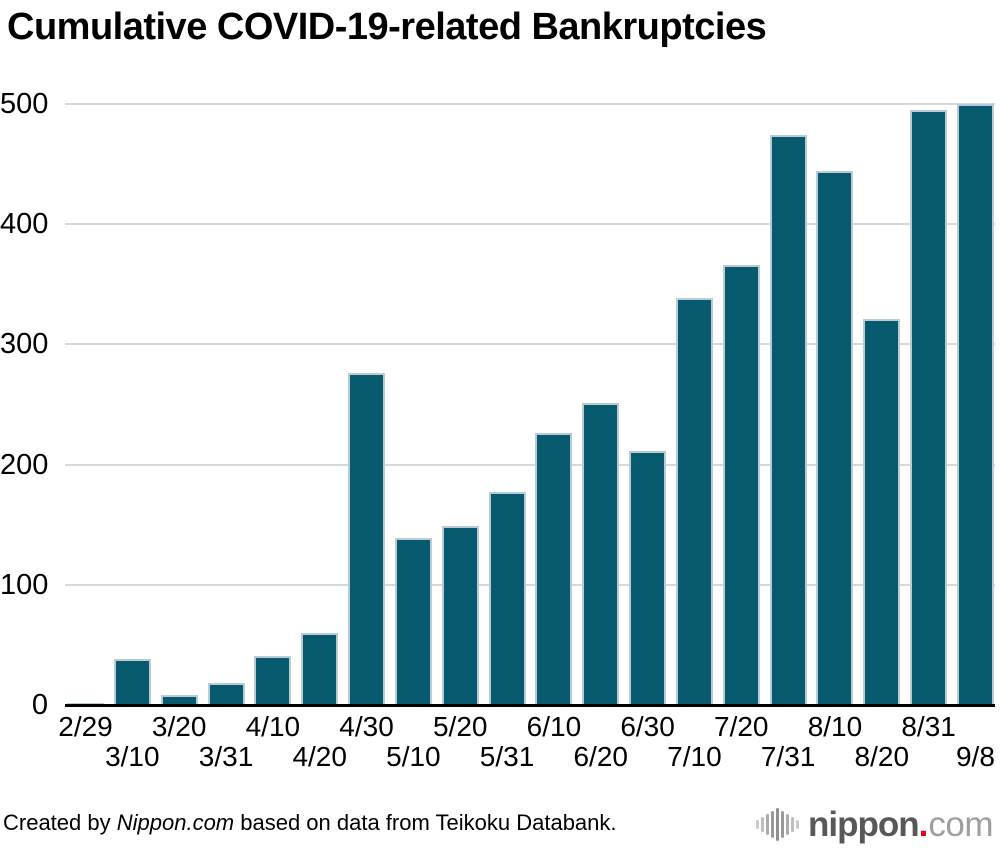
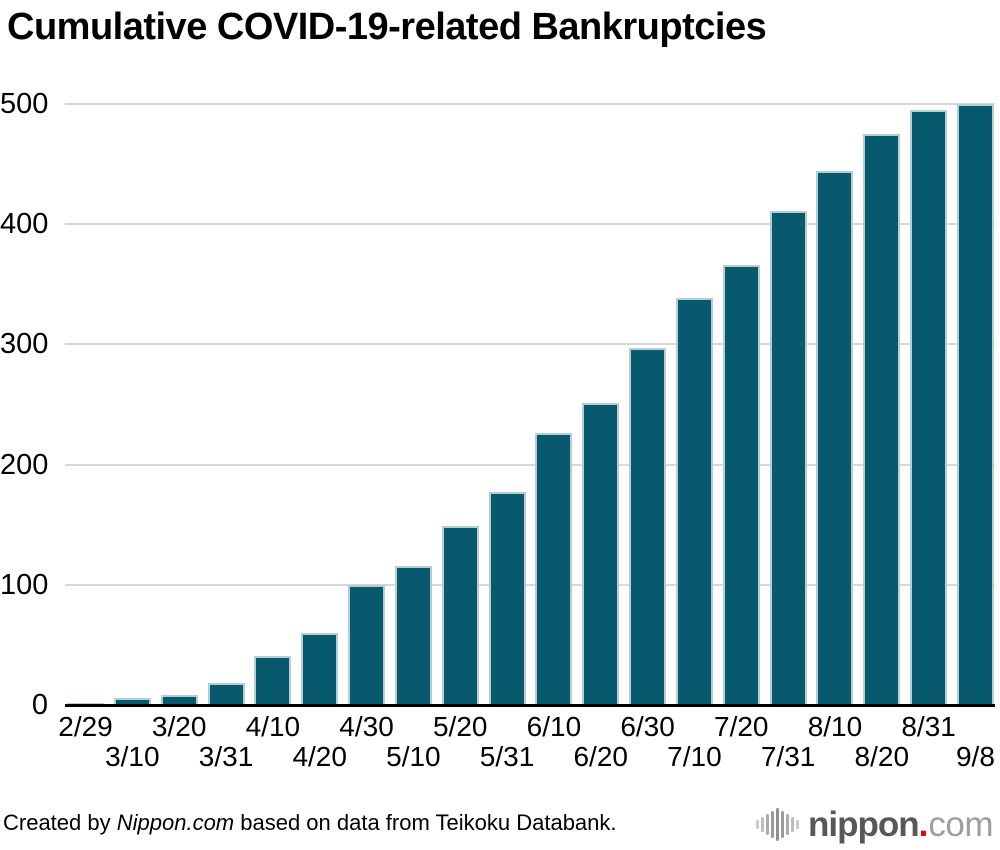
3/10: 38 -> 6
4/30: 276 -> 100
5/10: 139 -> 116
6/30: 211 -> 297
7/31: 474 -> 411
8/20: 321 -> 475
